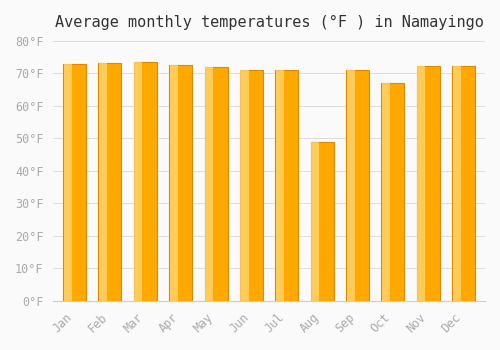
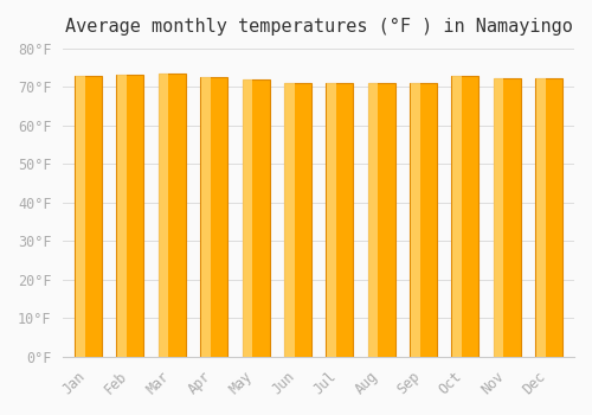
Aug: 49.0°F -> 71.2°F
Oct: 67.0°F -> 73.0°F
